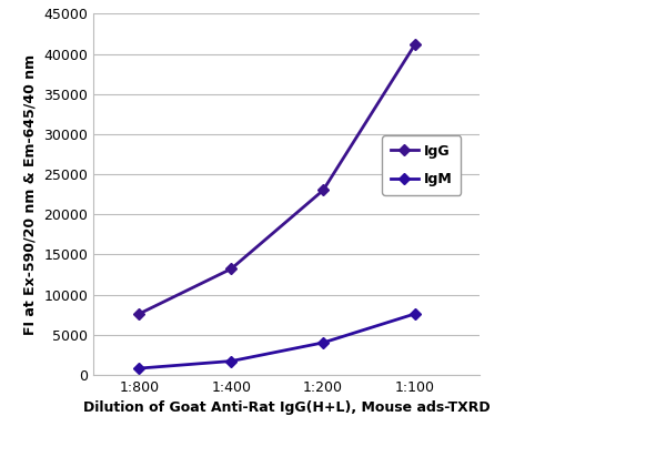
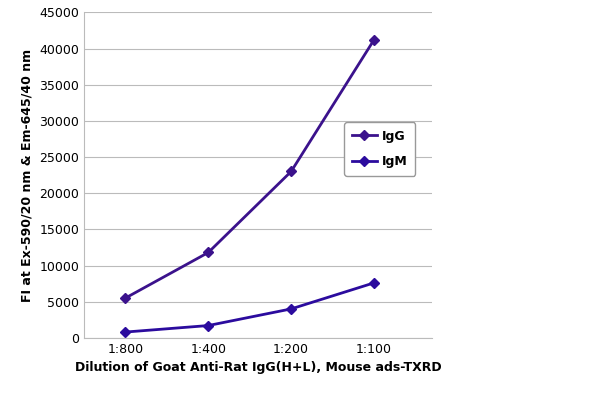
IgG/1:800: 7600 -> 5500
IgG/1:400: 13200 -> 11800
